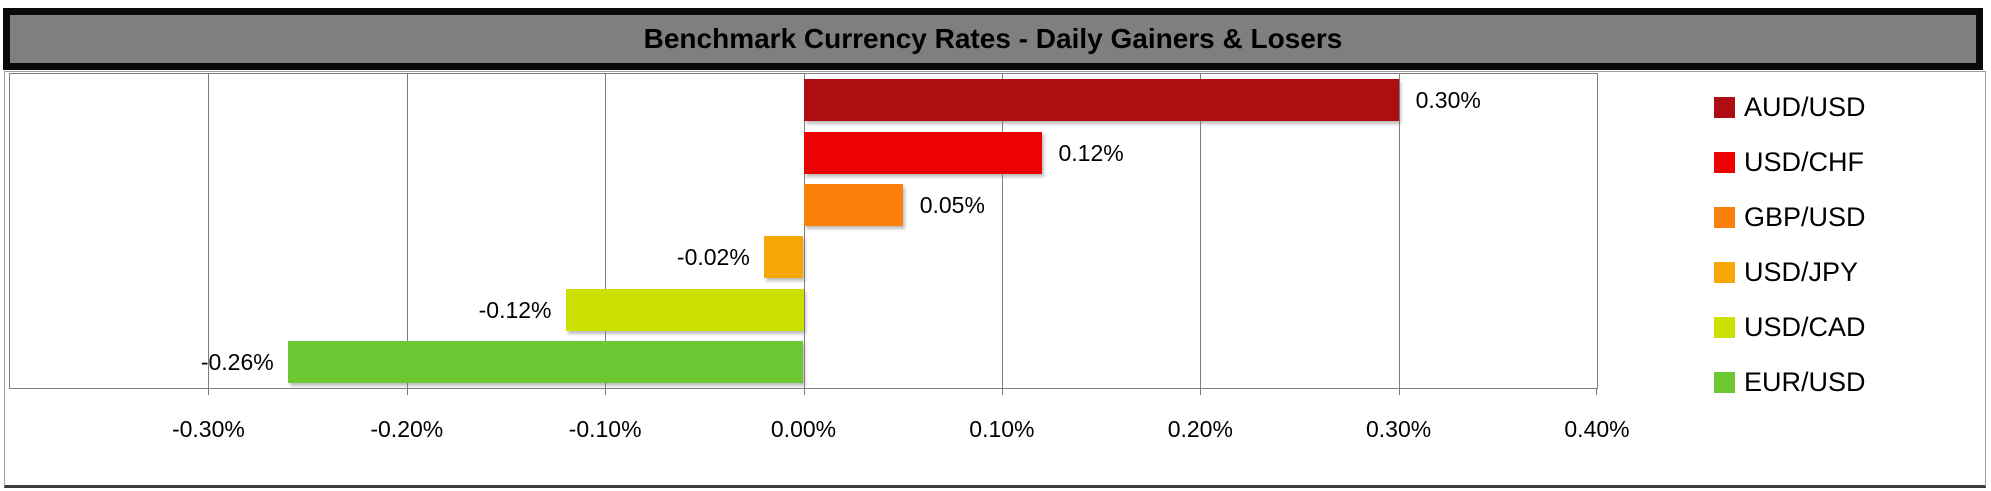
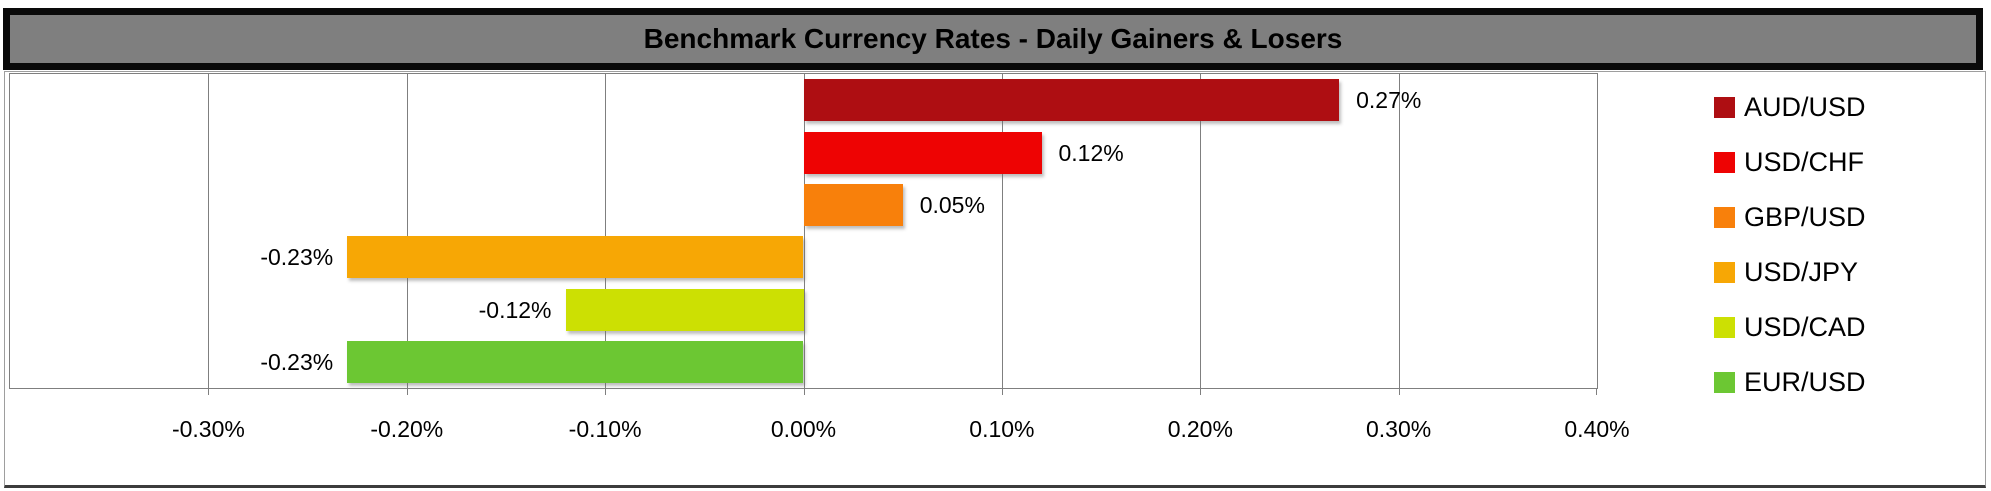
AUD/USD: 0.30% -> 0.27%
USD/JPY: -0.02% -> -0.23%
EUR/USD: -0.26% -> -0.23%
